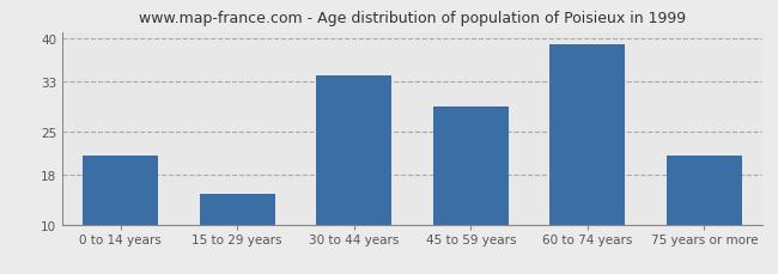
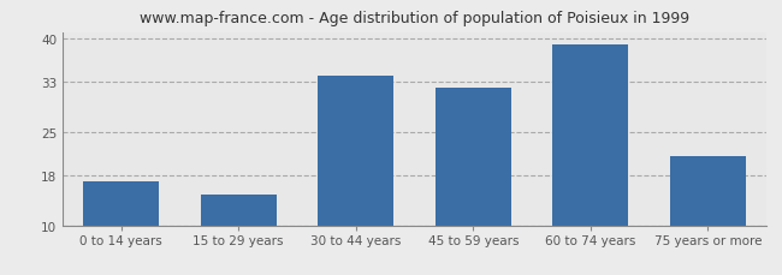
0 to 14 years: 21 -> 17
45 to 59 years: 29 -> 32
